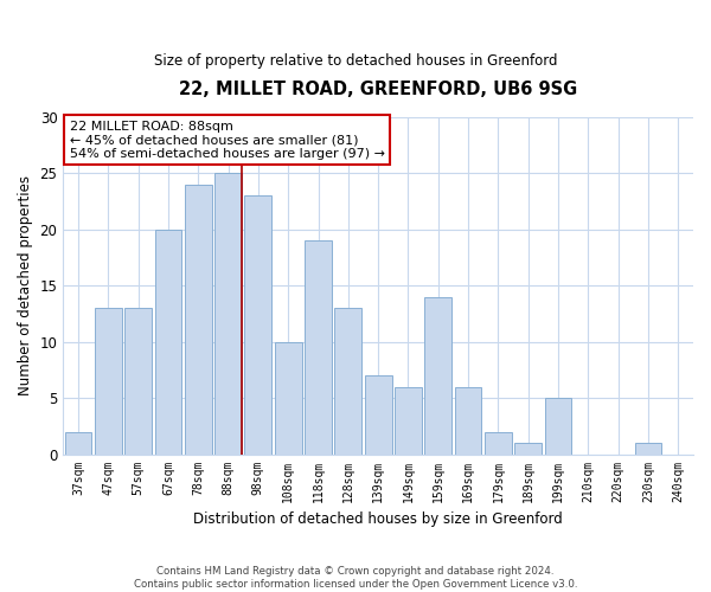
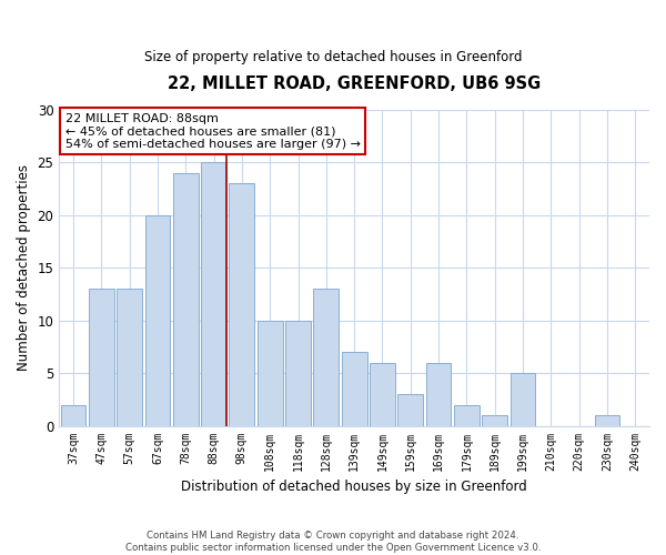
118sqm: 19 -> 10
159sqm: 14 -> 3
